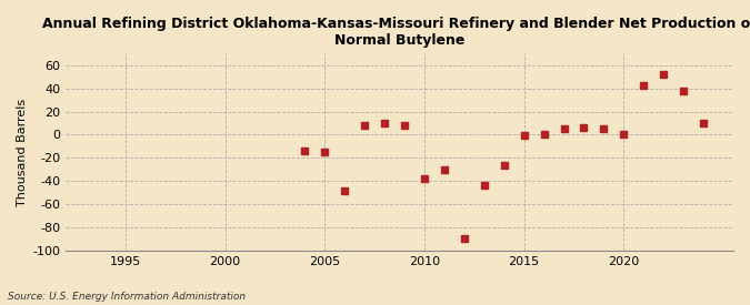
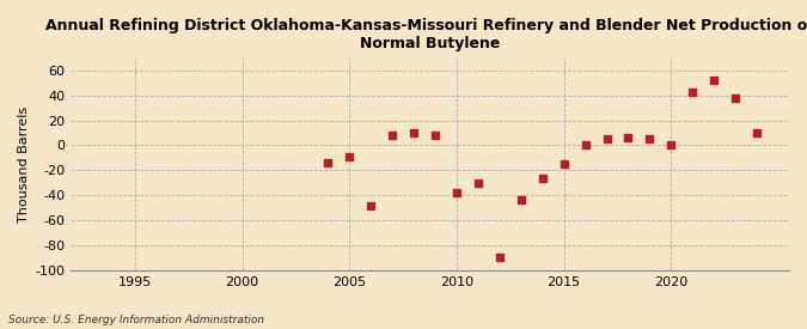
2005: -15 -> -9
2015: -1 -> -15
